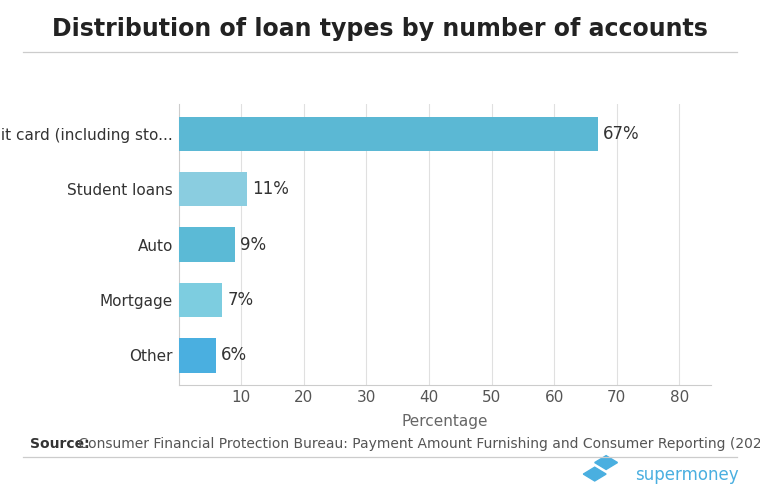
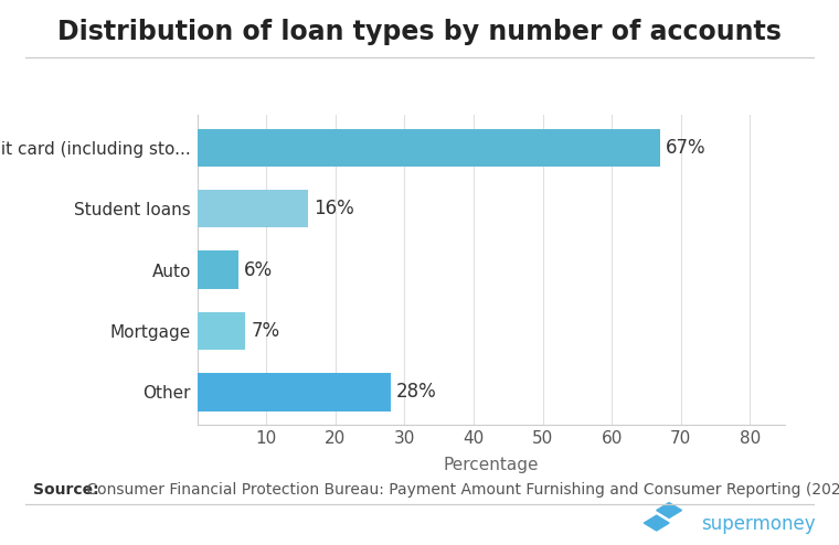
Student loans: 11% -> 16%
Auto: 9% -> 6%
Other: 6% -> 28%
